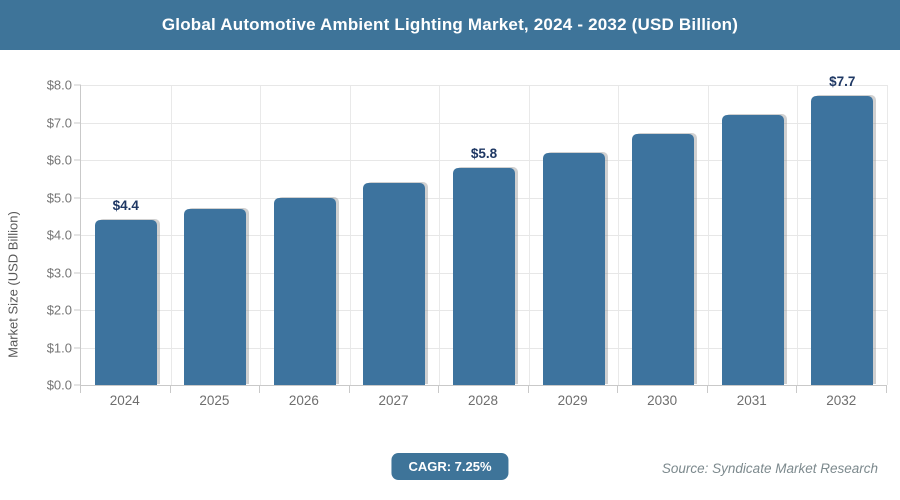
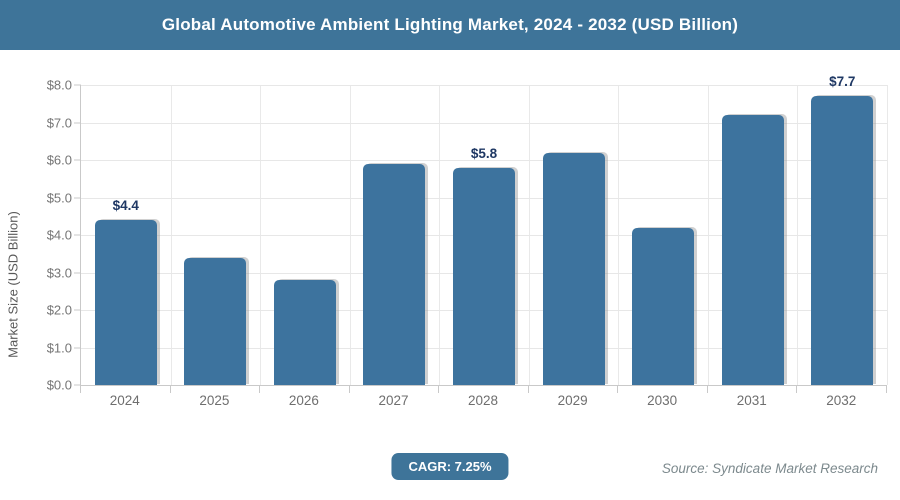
2025: $4.7 -> $3.4
2026: $5.0 -> $2.8
2027: $5.4 -> $5.9
2030: $6.7 -> $4.2
